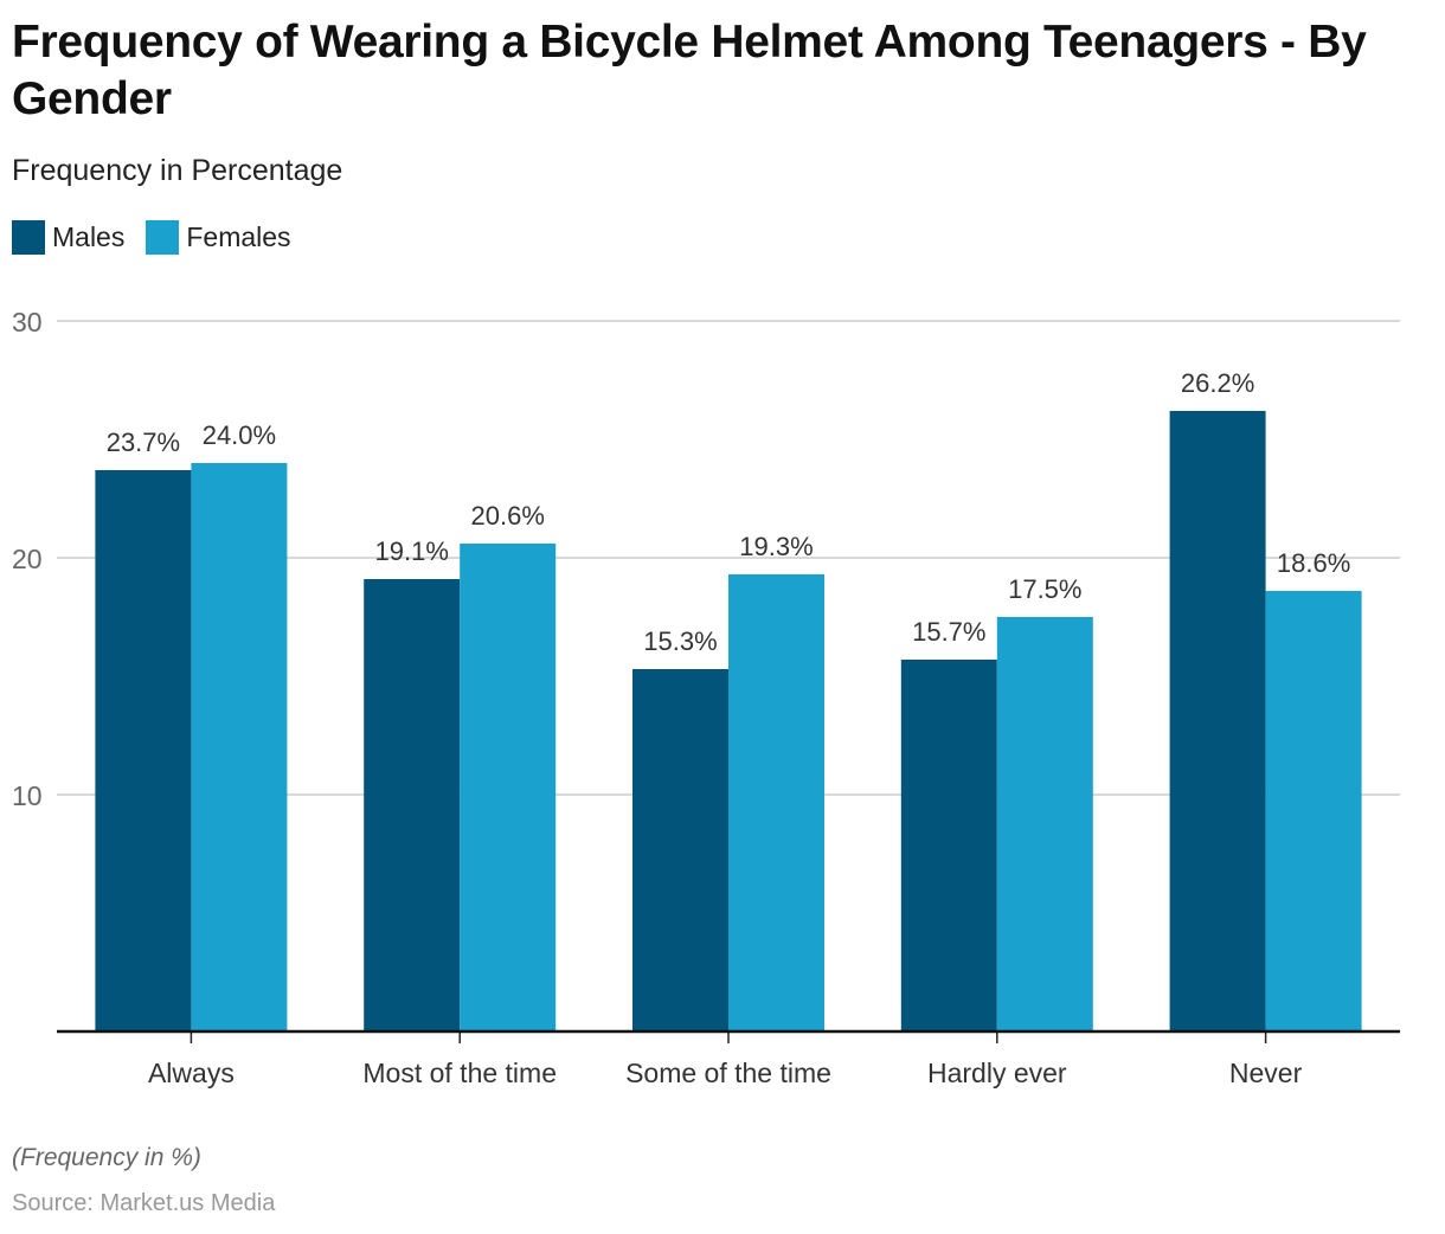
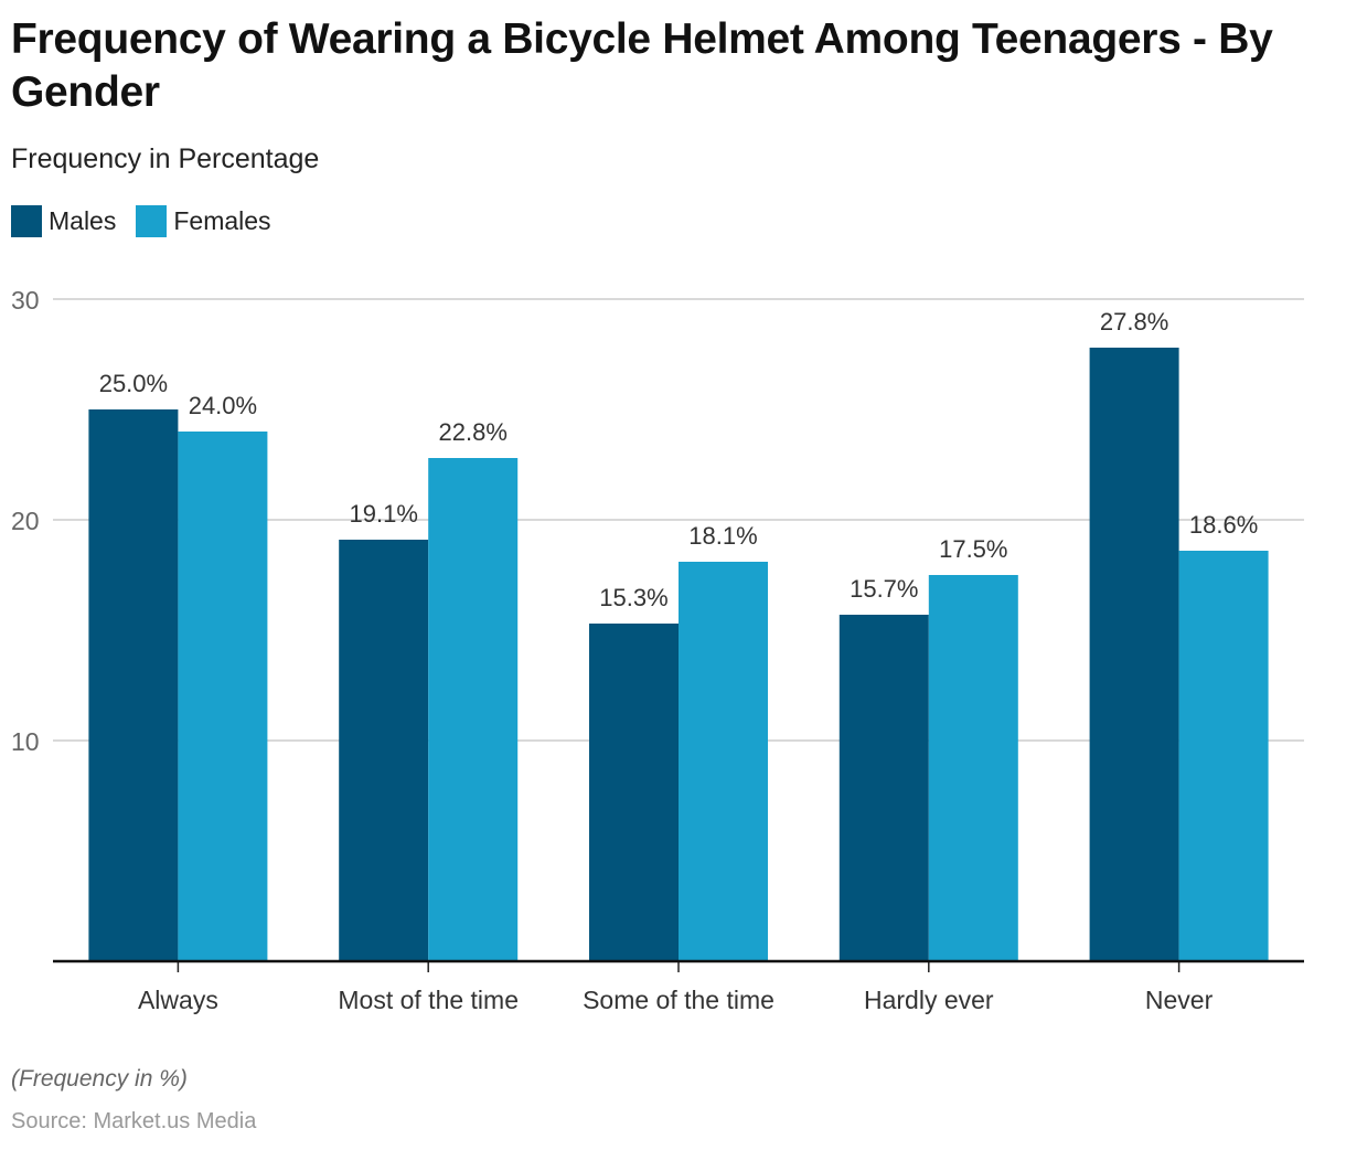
Males/Always: 23.7% -> 25.0%
Females/Most of the time: 20.6% -> 22.8%
Females/Some of the time: 19.3% -> 18.1%
Males/Never: 26.2% -> 27.8%
